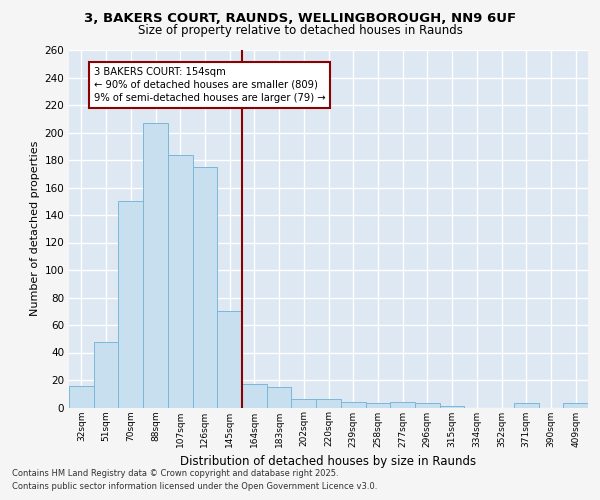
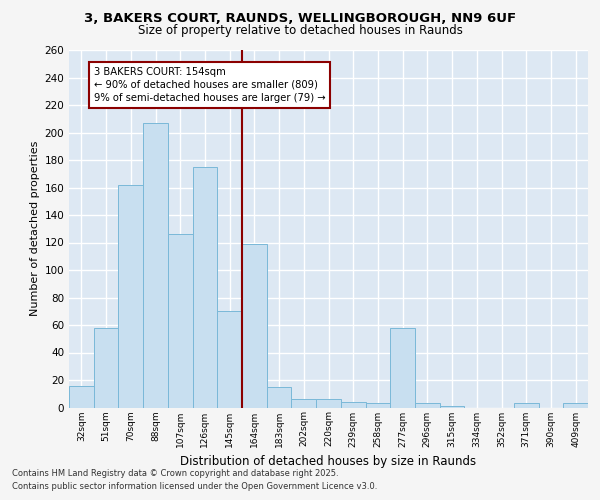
51sqm: 48 -> 58
70sqm: 150 -> 162
107sqm: 184 -> 126
164sqm: 17 -> 119
277sqm: 4 -> 58
